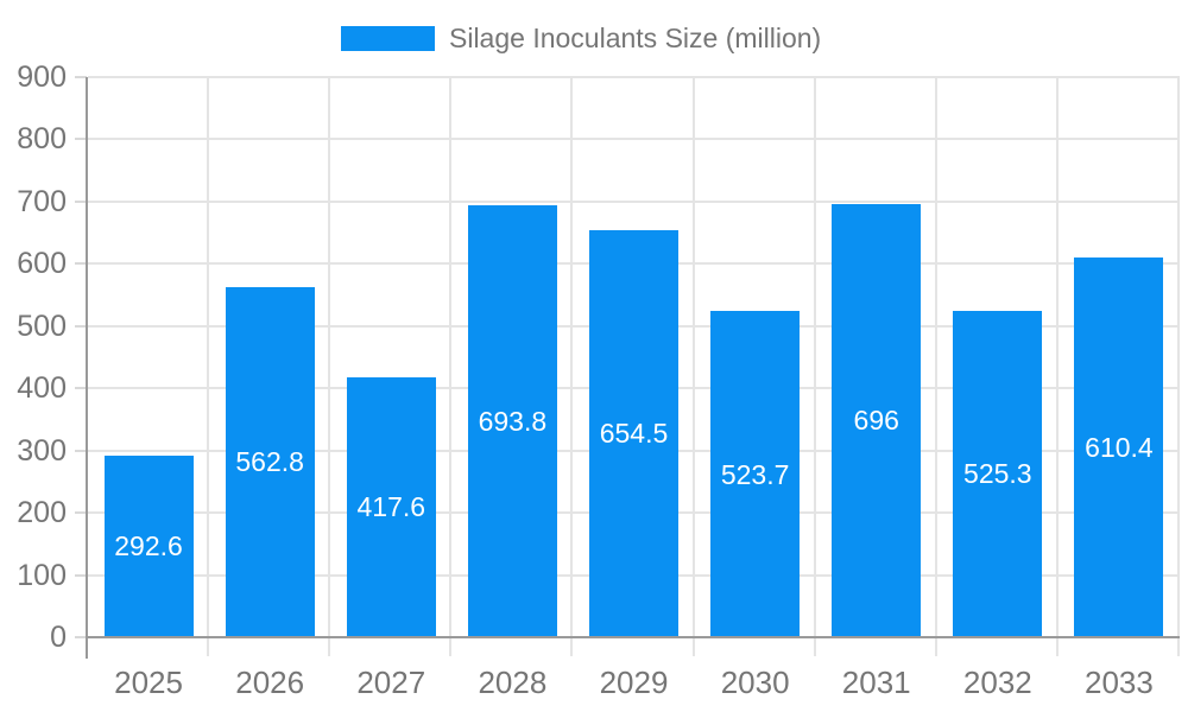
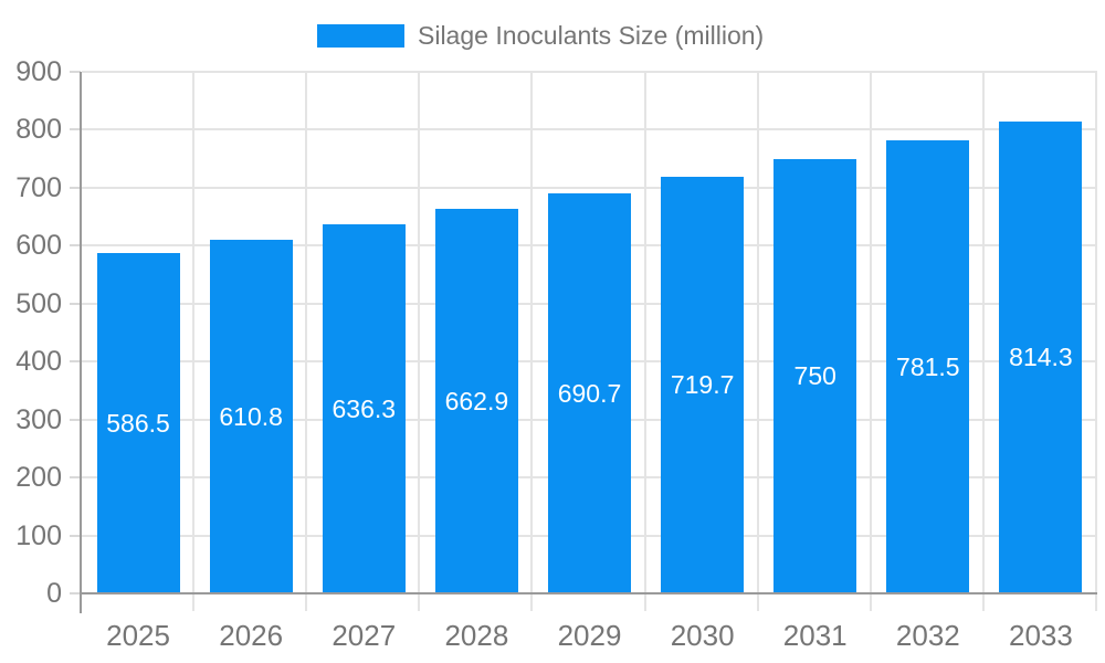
2025: 292.6 -> 586.5
2026: 562.8 -> 610.8
2027: 417.6 -> 636.3
2028: 693.8 -> 662.9
2029: 654.5 -> 690.7
2030: 523.7 -> 719.7
2031: 696 -> 750
2032: 525.3 -> 781.5
2033: 610.4 -> 814.3
